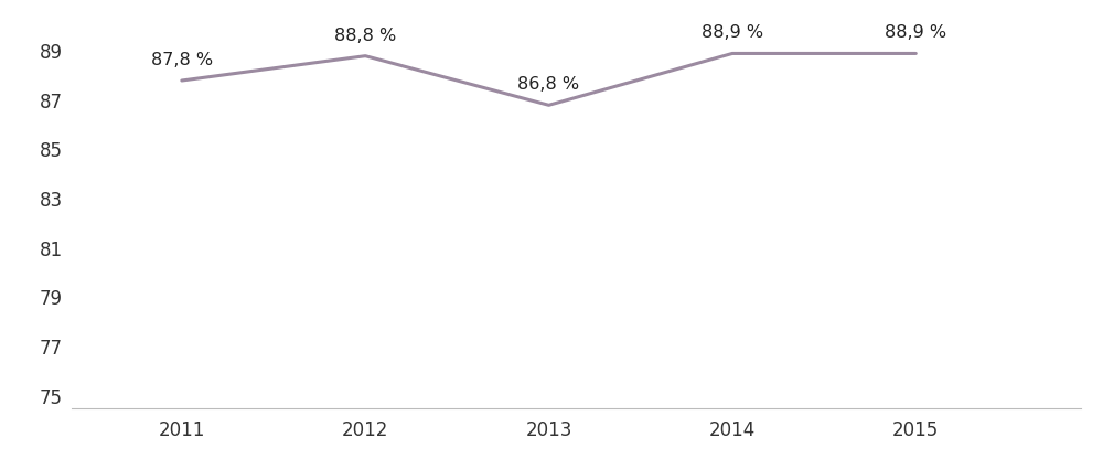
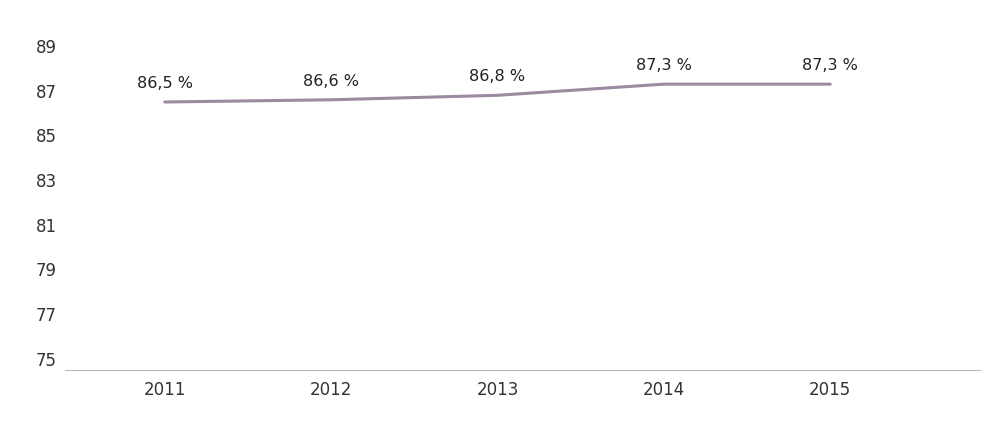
2011: 87,8 -> 86,5
2012: 88,8 -> 86,6
2014: 88,9 -> 87,3
2015: 88,9 -> 87,3
